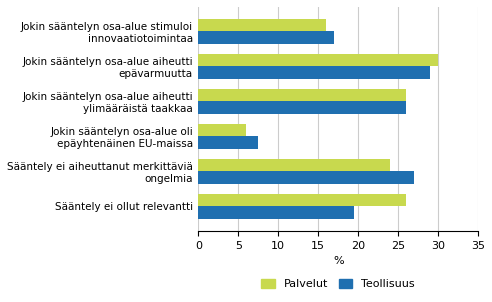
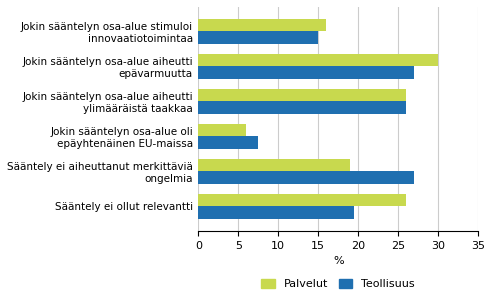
Teollisuus/Jokin sääntelyn osa-alue stimuloi innovaatiotoimintaa: 17.0 -> 15.0
Teollisuus/Jokin sääntelyn osa-alue aiheutti epävarmuutta: 29.0 -> 27.0
Palvelut/Sääntely ei aiheuttanut merkittäviä ongelmia: 24 -> 19
